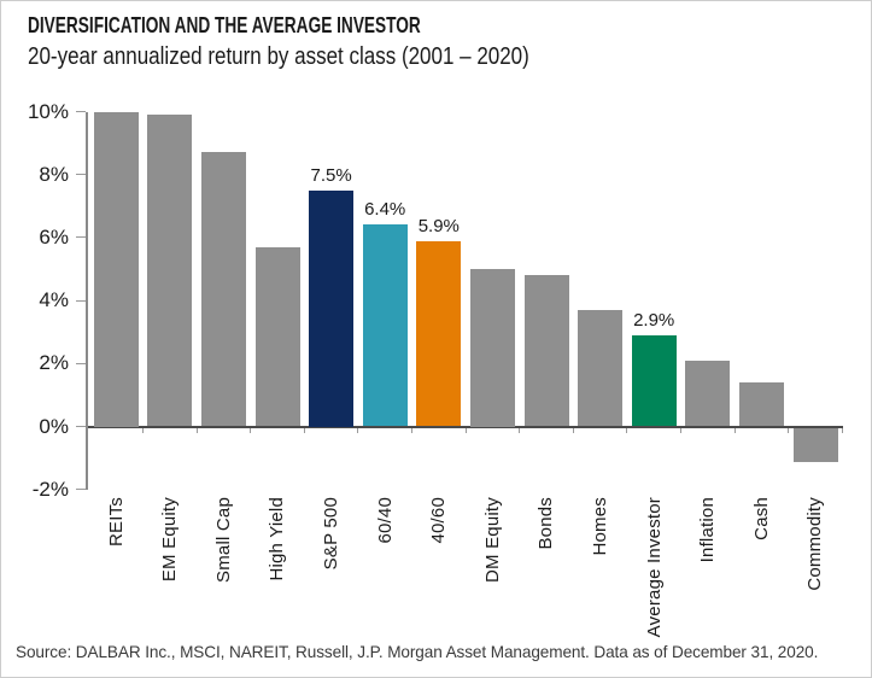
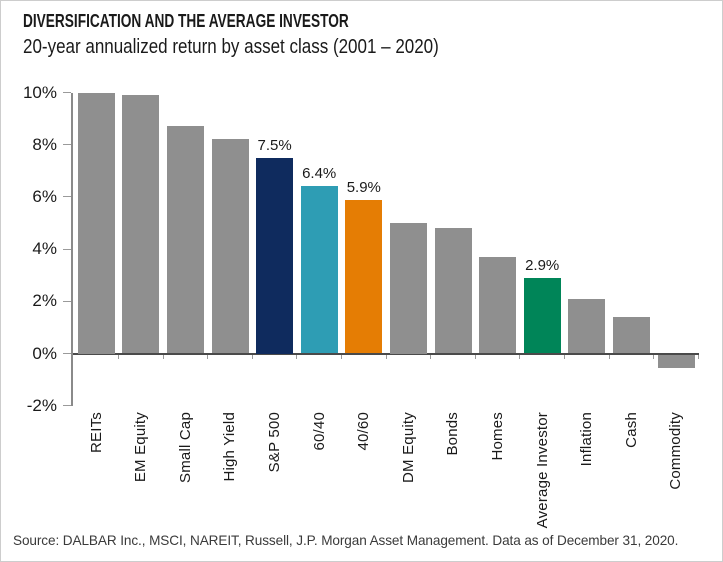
High Yield: 5.7% -> 8.2%
Commodity: -1.1% -> -0.5%
